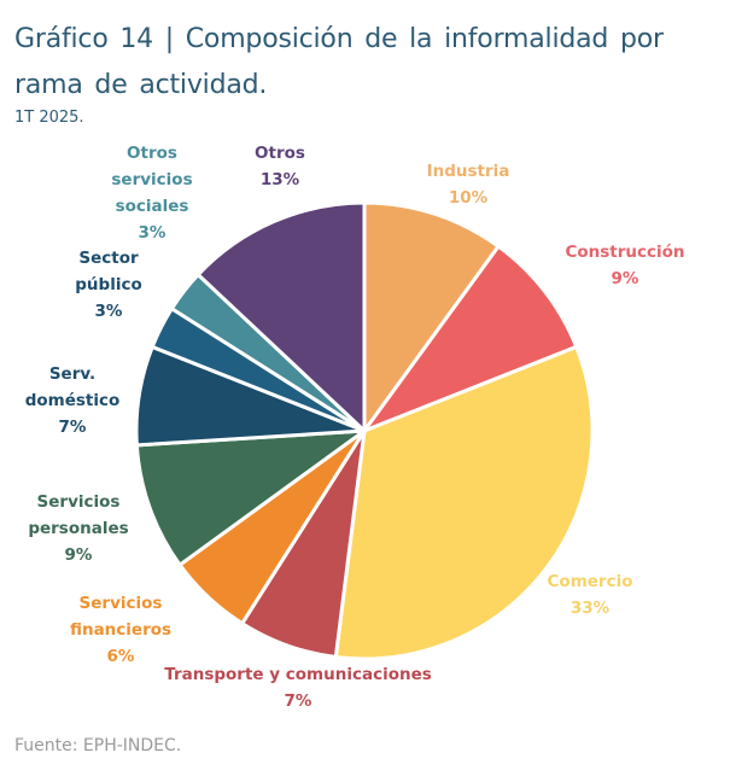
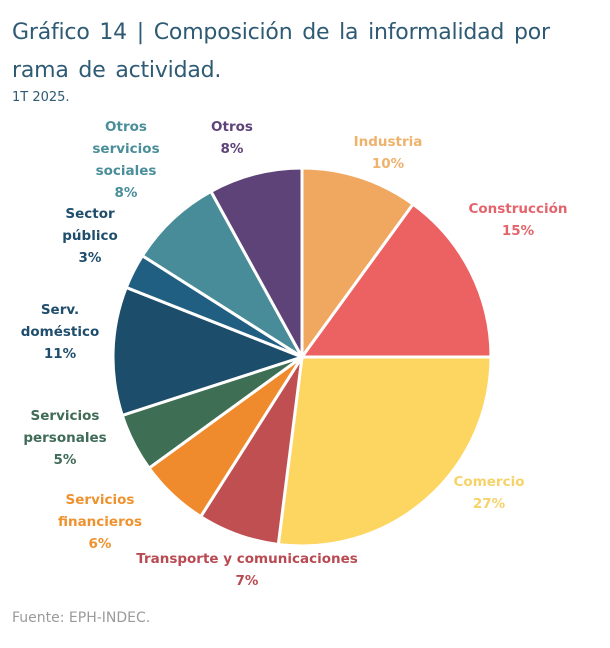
Construcción: 9% -> 15%
Comercio: 33% -> 27%
Servicios personales: 9% -> 5%
Serv. doméstico: 7% -> 11%
Otros servicios sociales: 3% -> 8%
Otros: 13% -> 8%
